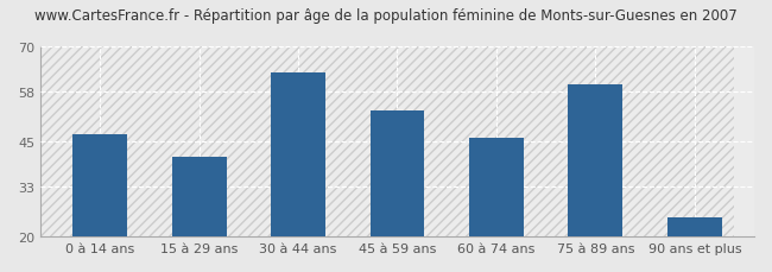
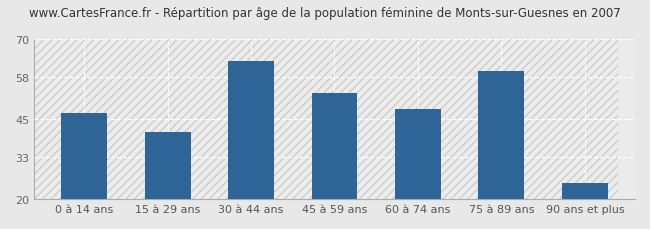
60 à 74 ans: 46 -> 48
